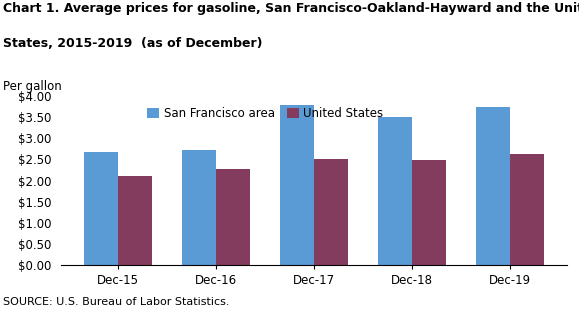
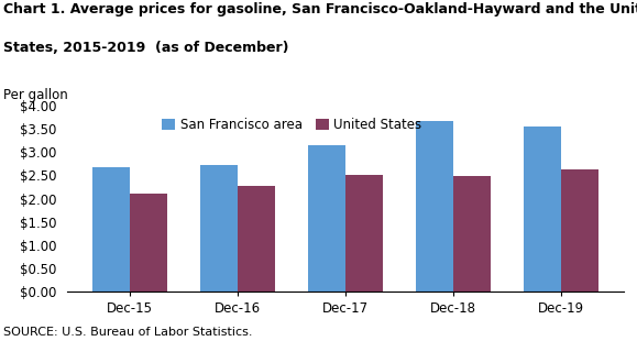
San Francisco area/Dec-17: $3.80 -> $3.14
San Francisco area/Dec-18: $3.50 -> $3.66
San Francisco area/Dec-19: $3.75 -> $3.56
